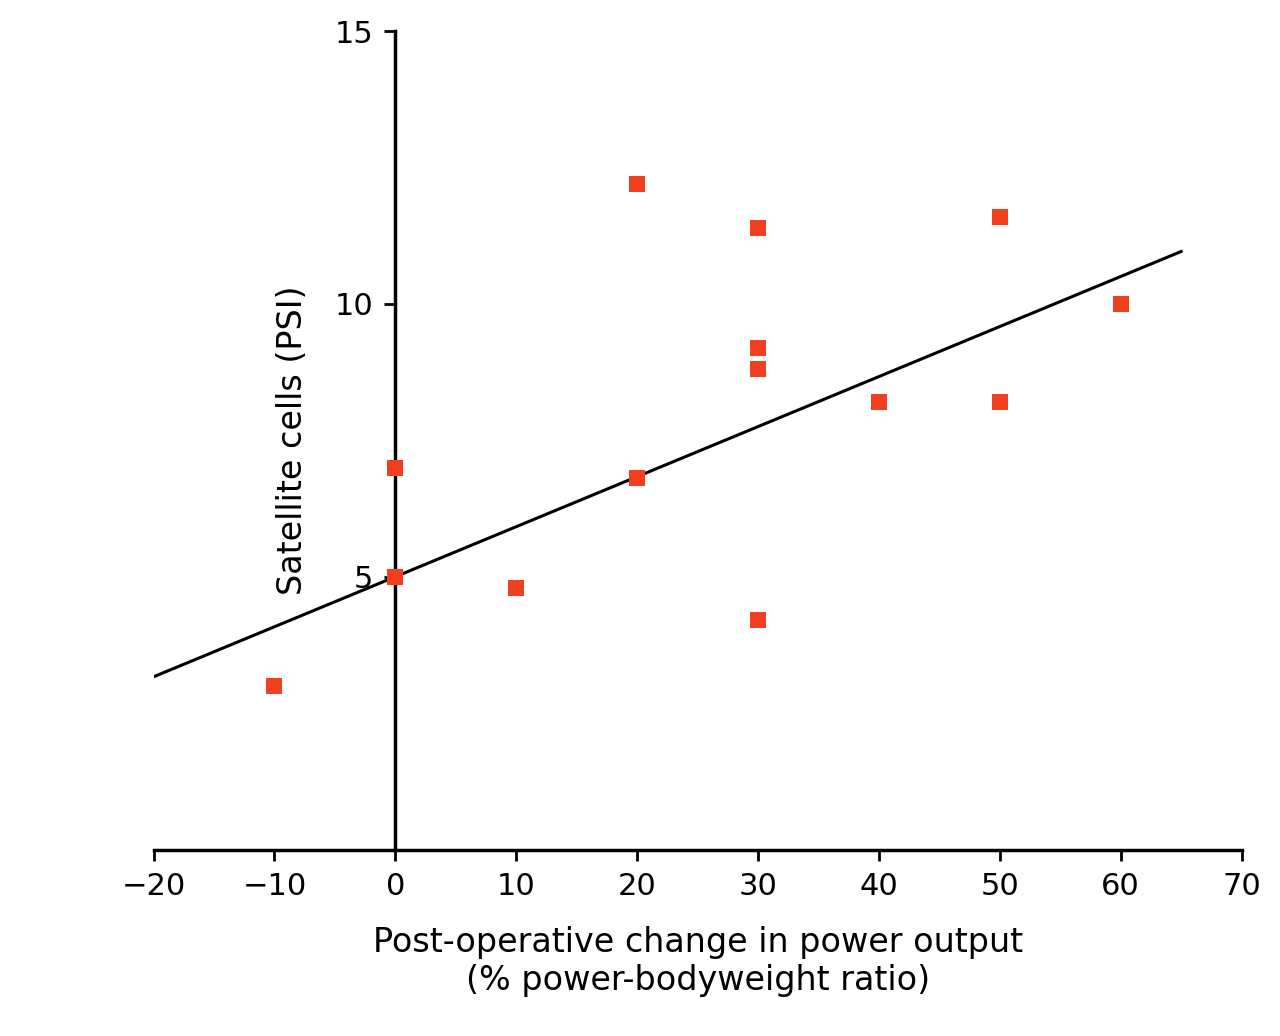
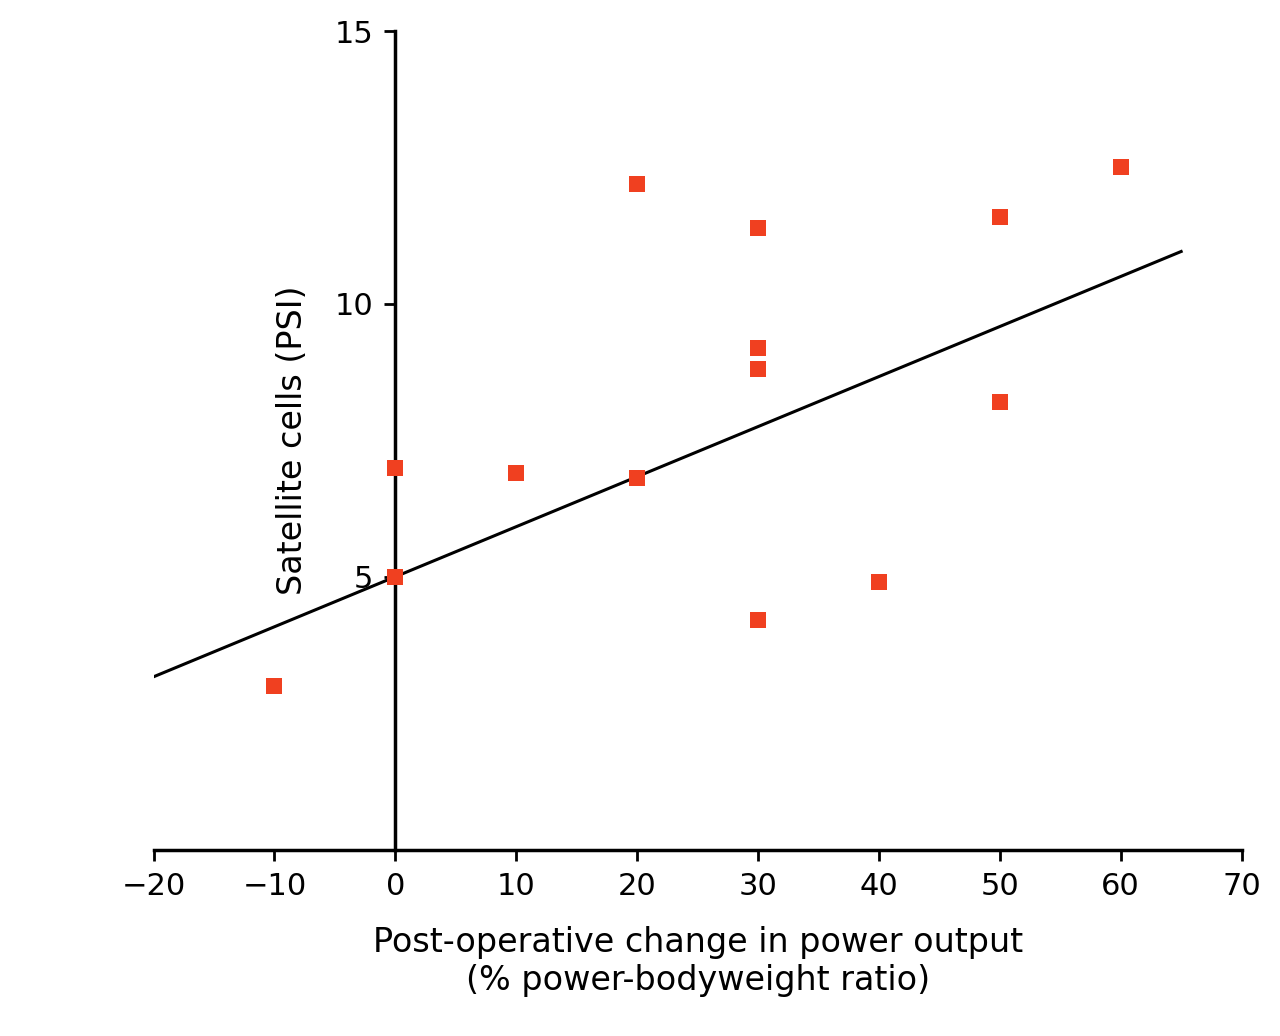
10: 4.8 -> 6.9
40: 8.2 -> 4.9
60: 10.0 -> 12.5
